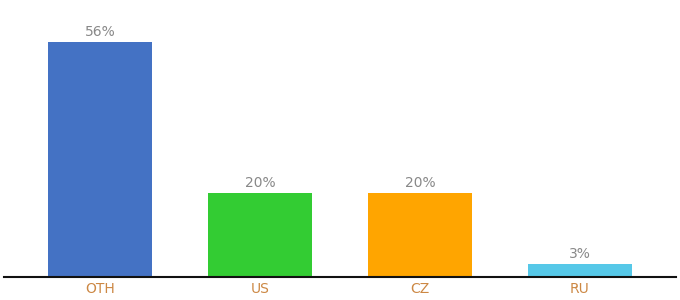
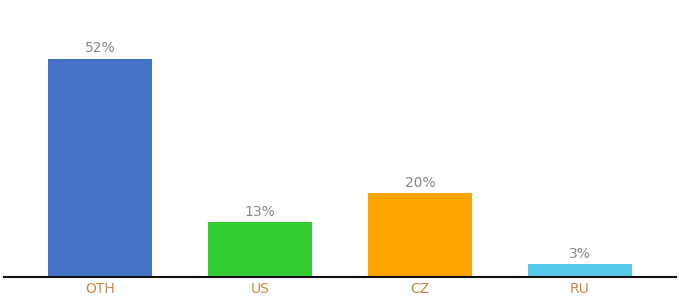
OTH: 56% -> 52%
US: 20% -> 13%
